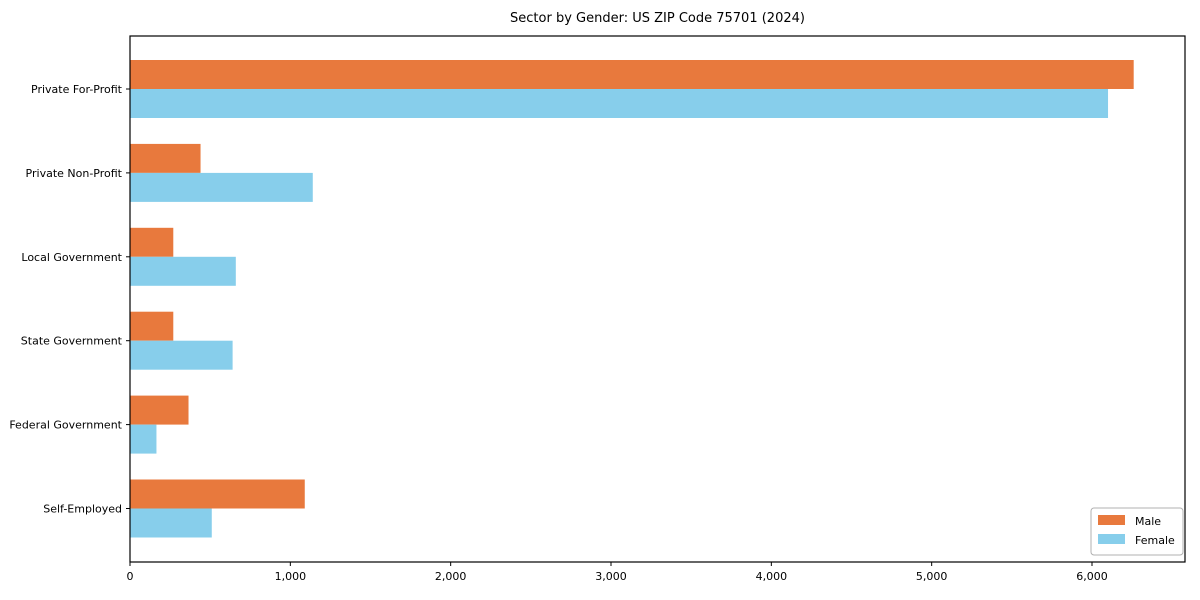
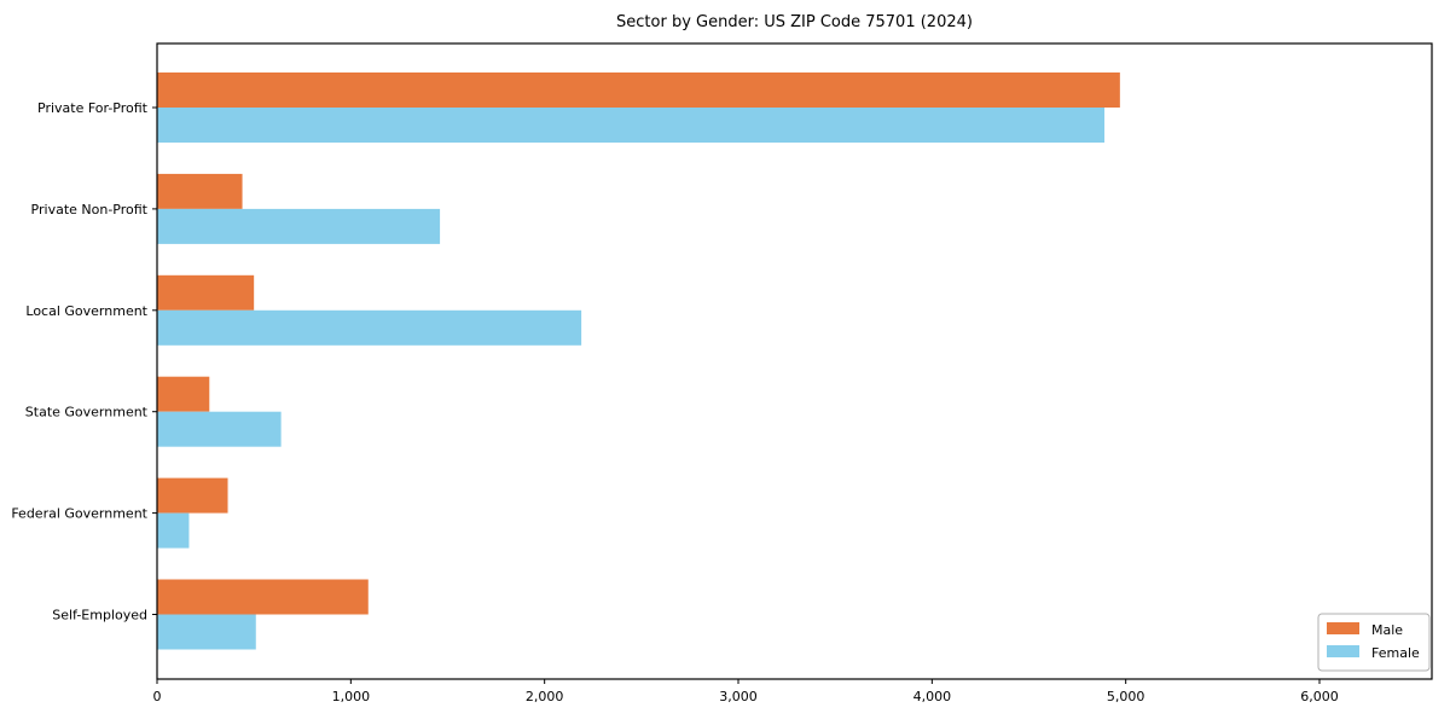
Male/Private For-Profit: 6260 -> 4970
Female/Private For-Profit: 6100 -> 4890
Female/Private Non-Profit: 1140 -> 1460
Male/Local Government: 270 -> 500
Female/Local Government: 660 -> 2190
